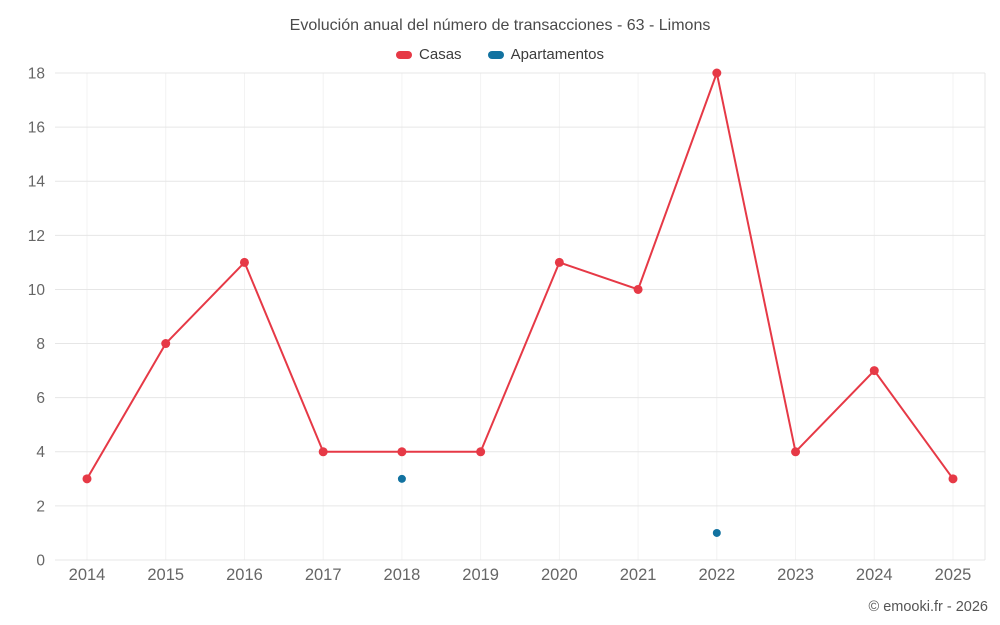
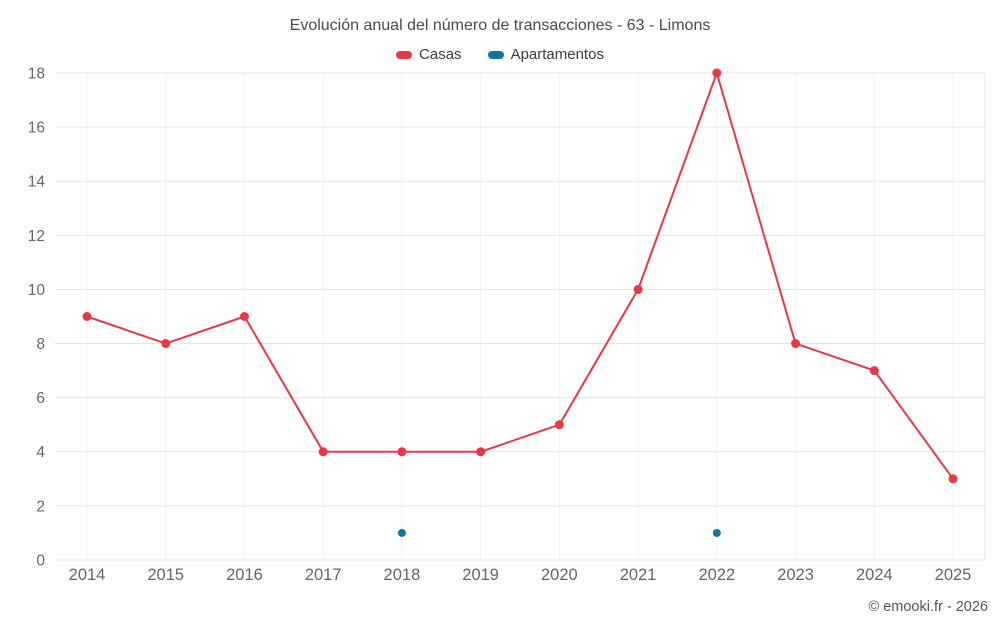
Casas/2014: 3 -> 9
Casas/2016: 11 -> 9
Apartamentos/2018: 3 -> 1
Casas/2020: 11 -> 5
Casas/2023: 4 -> 8
